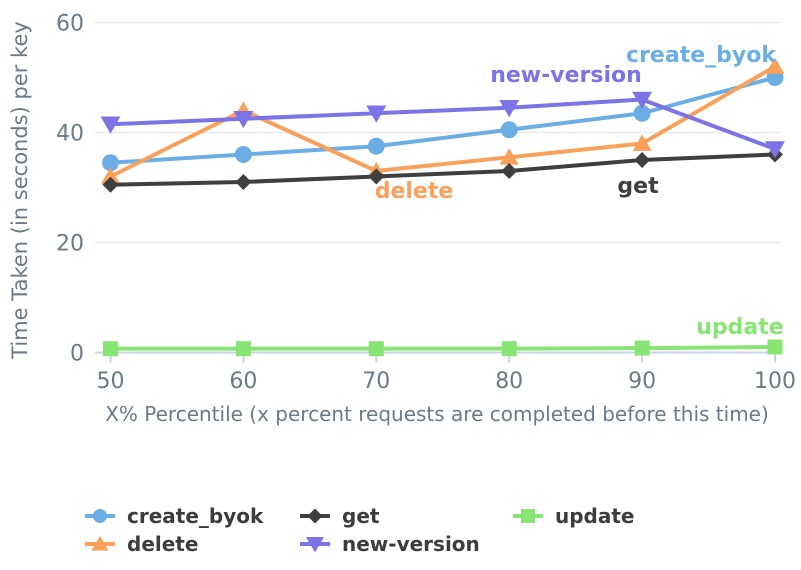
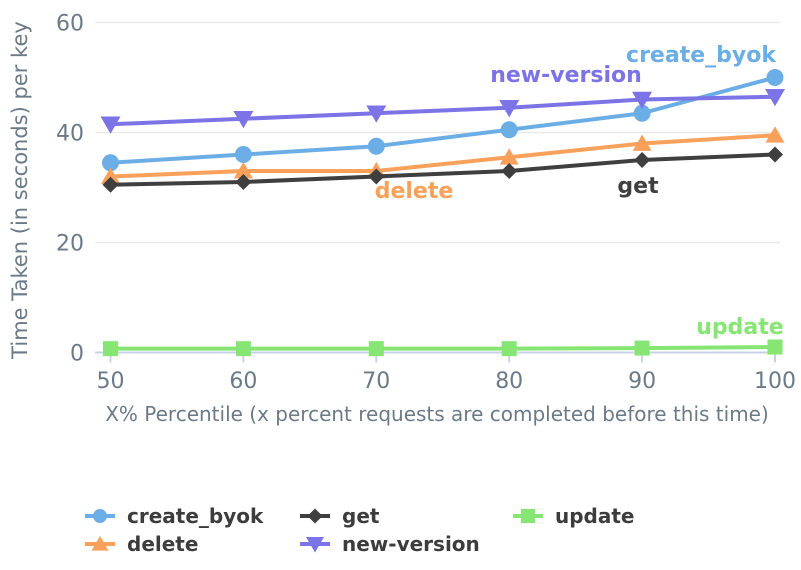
delete/60: 44 -> 33
delete/100: 52 -> 40
new-version/100: 37 -> 46
